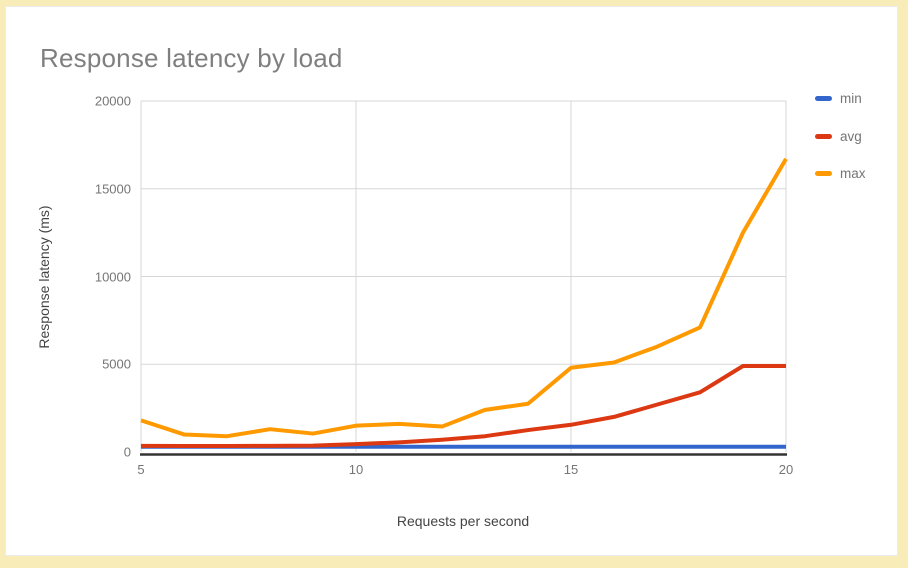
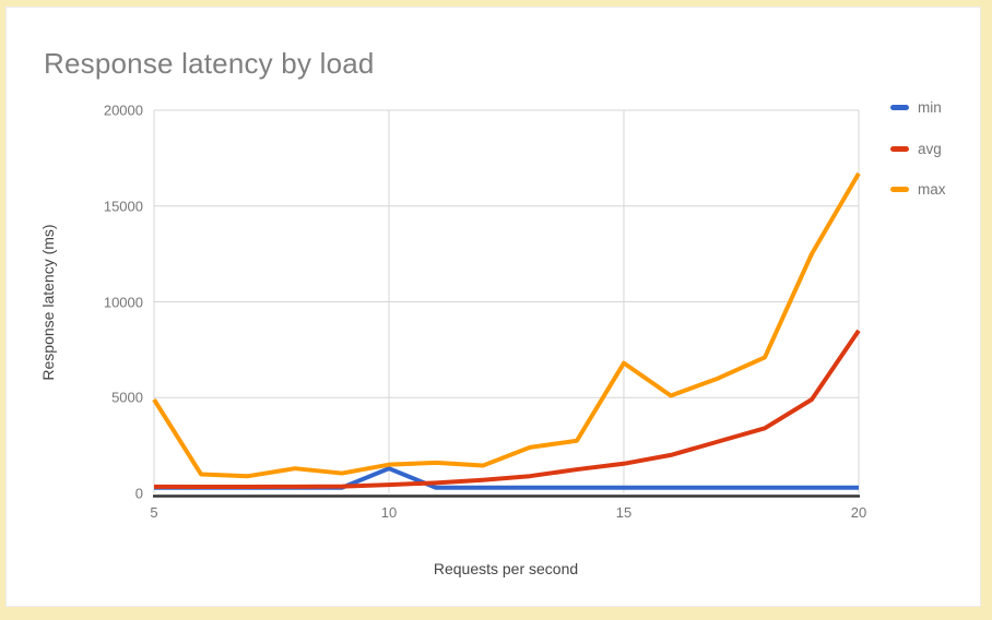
max/5: 1800 -> 4900
min/10: 300 -> 1300
max/15: 4800 -> 6800
avg/20: 4900 -> 8500
